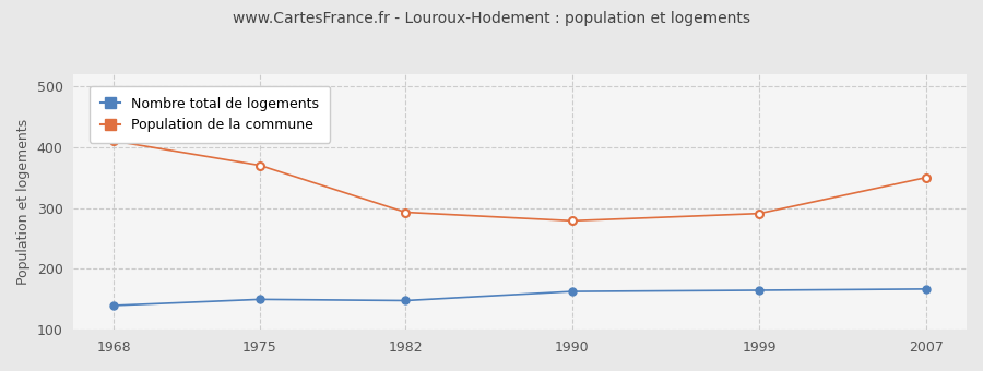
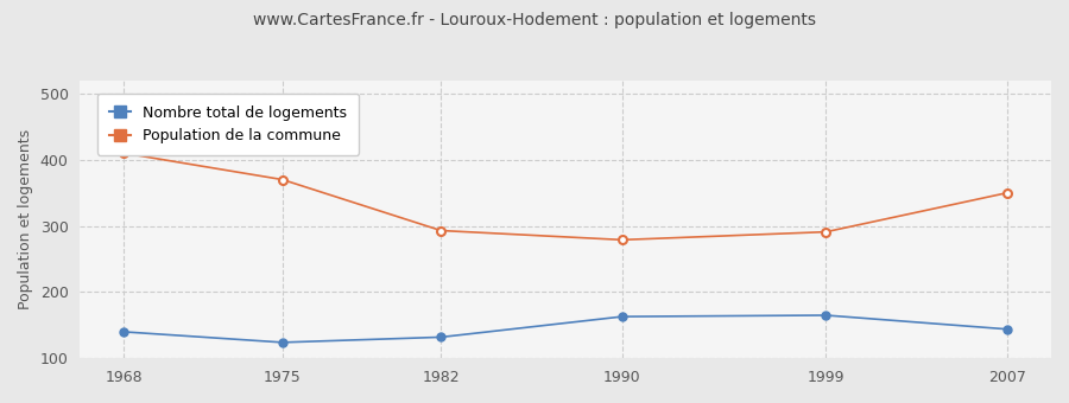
Nombre total de logements/1975: 150 -> 124
Nombre total de logements/1982: 148 -> 132
Nombre total de logements/2007: 167 -> 144
